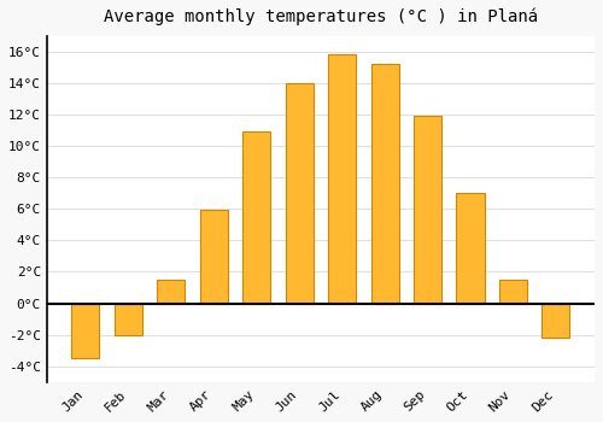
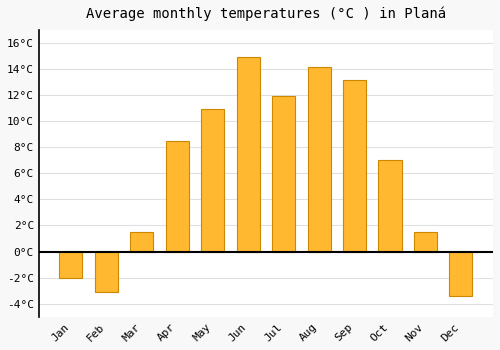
Jan: -3.5°C -> -2.0°C
Feb: -2.0°C -> -3.1°C
Apr: 5.9°C -> 8.5°C
Jun: 14.0°C -> 14.9°C
Jul: 15.8°C -> 11.9°C
Aug: 15.2°C -> 14.1°C
Sep: 11.9°C -> 13.1°C
Dec: -2.2°C -> -3.4°C
